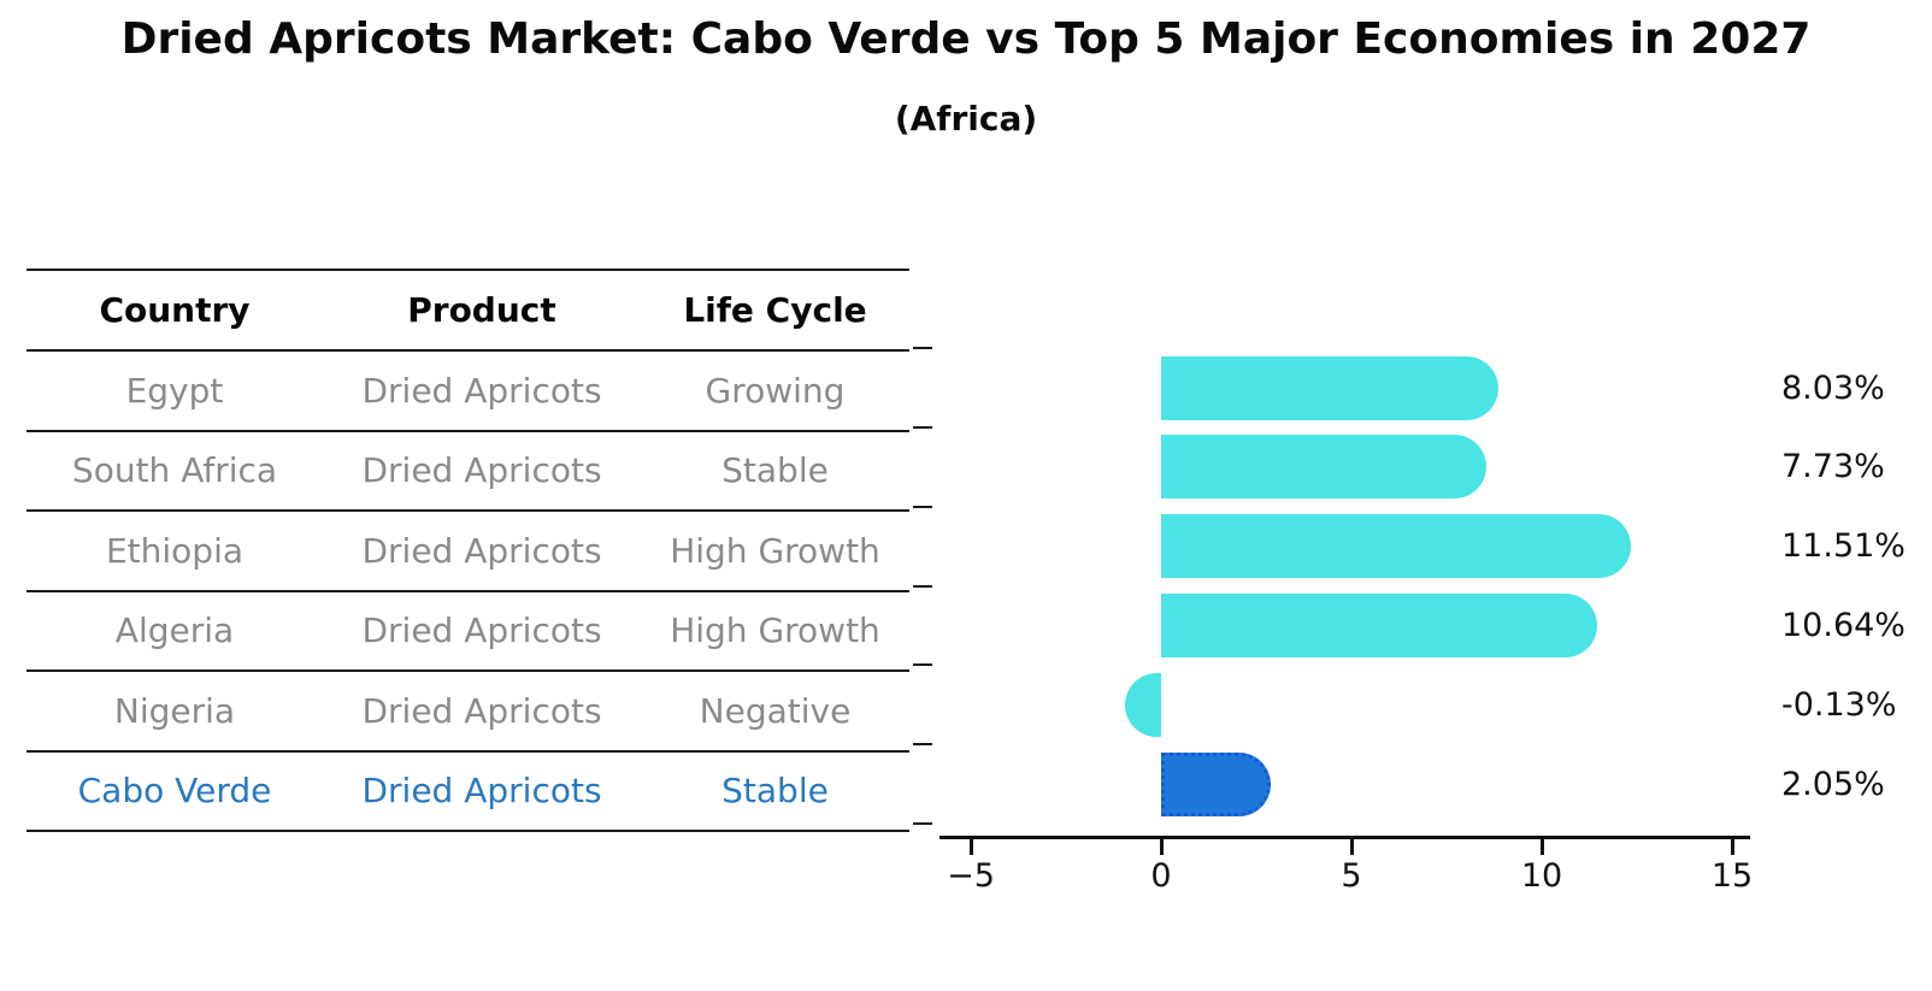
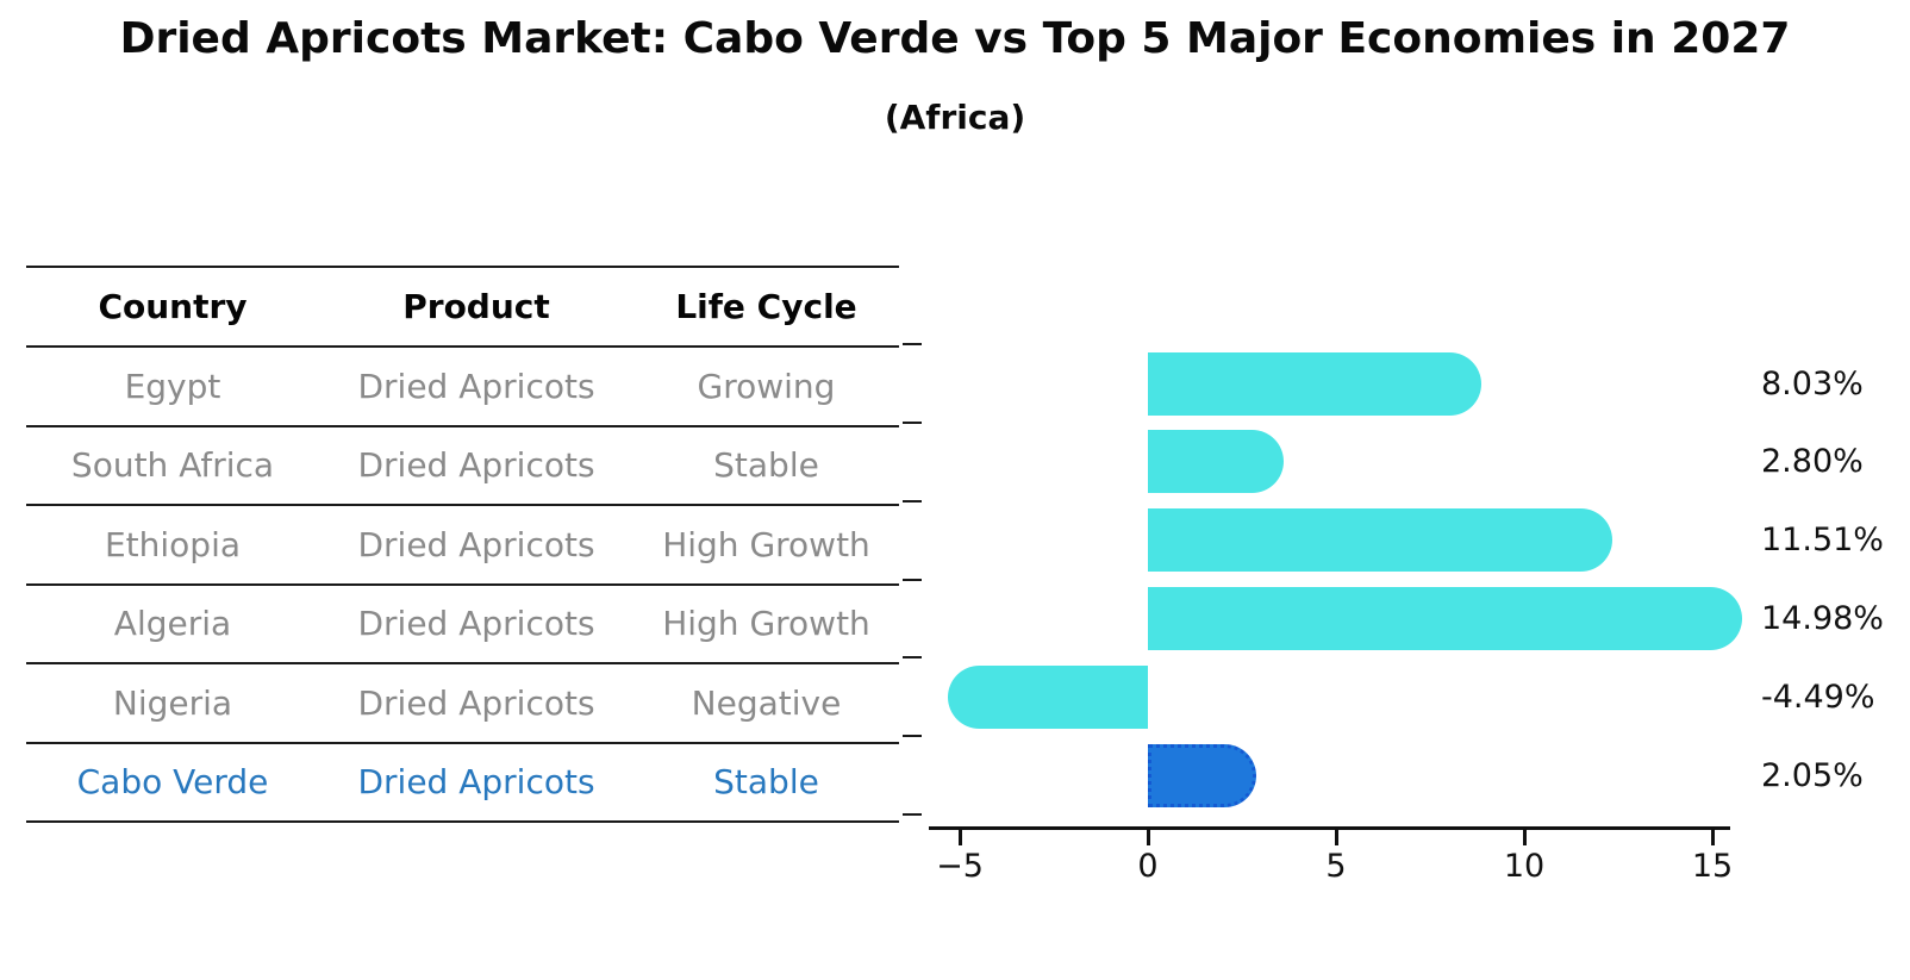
South Africa: 7.73% -> 2.80%
Algeria: 10.64% -> 14.98%
Nigeria: -0.13% -> -4.49%
